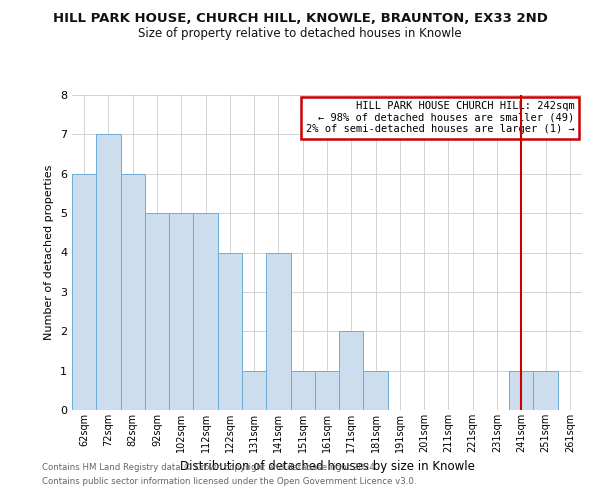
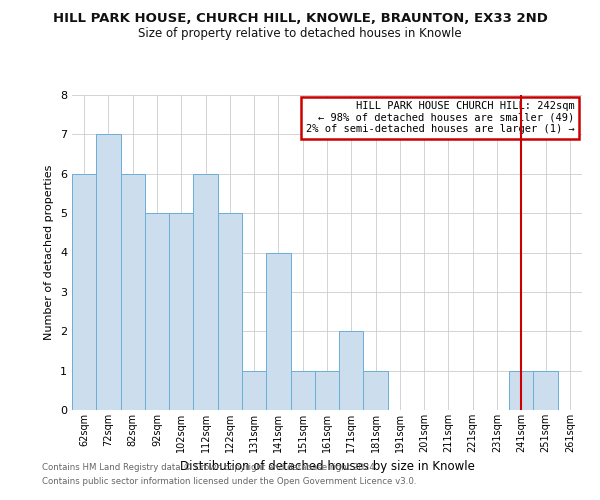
112sqm: 5 -> 6
122sqm: 4 -> 5
